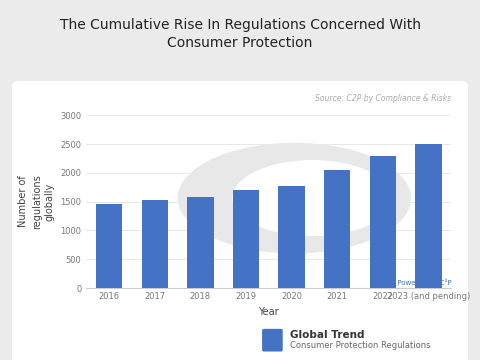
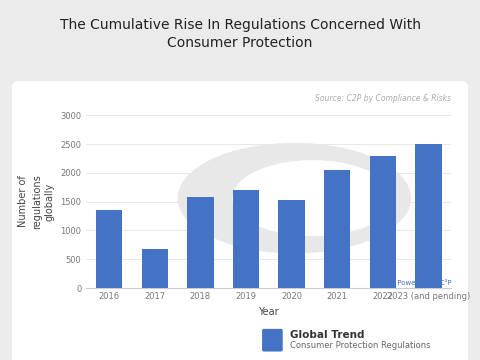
2016: 1450 -> 1360
2017: 1530 -> 680
2020: 1770 -> 1520
